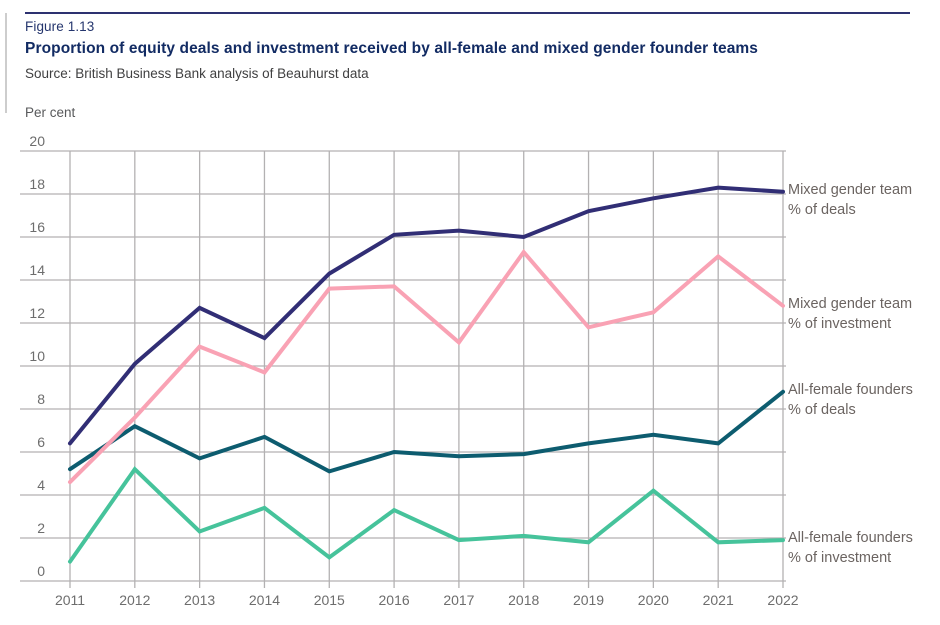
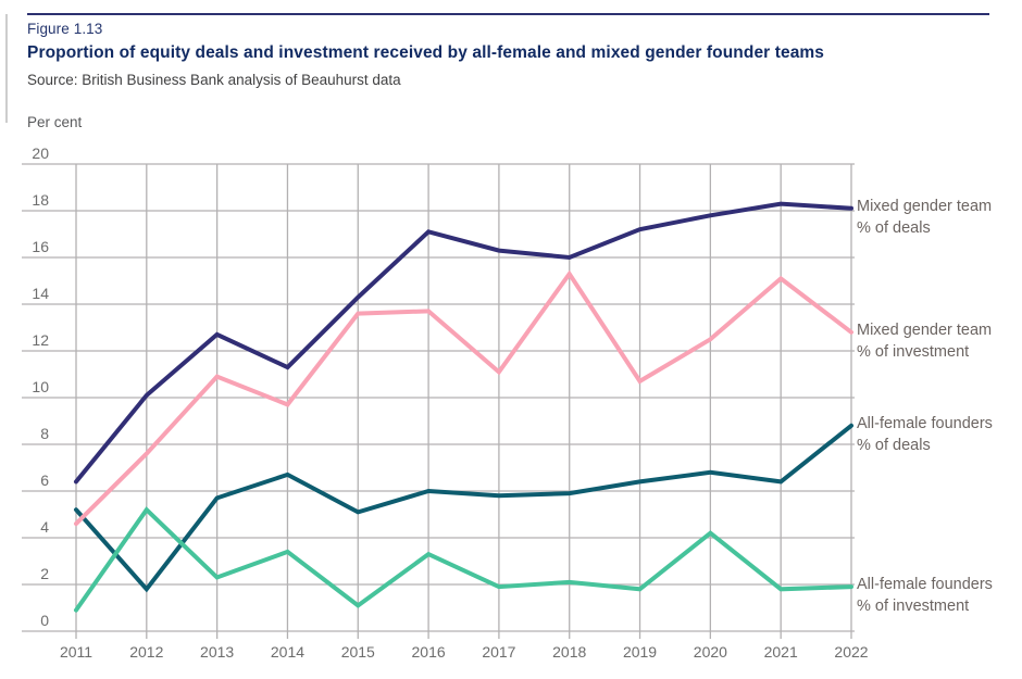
All-female founders % of deals/2012: 7.2 -> 1.8
Mixed gender team % of deals/2016: 16.1 -> 17.1
Mixed gender team % of investment/2019: 11.8 -> 10.7
